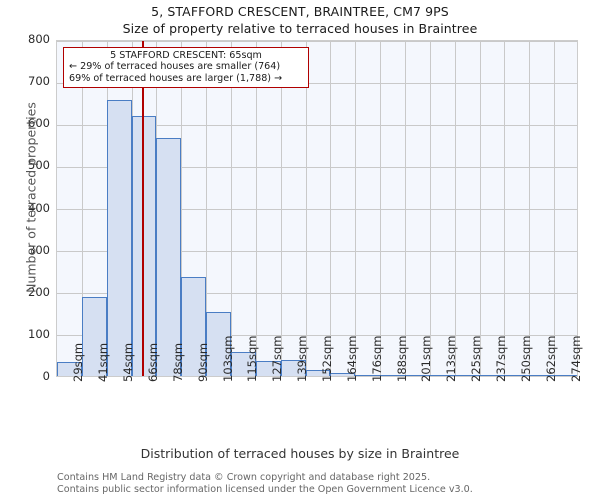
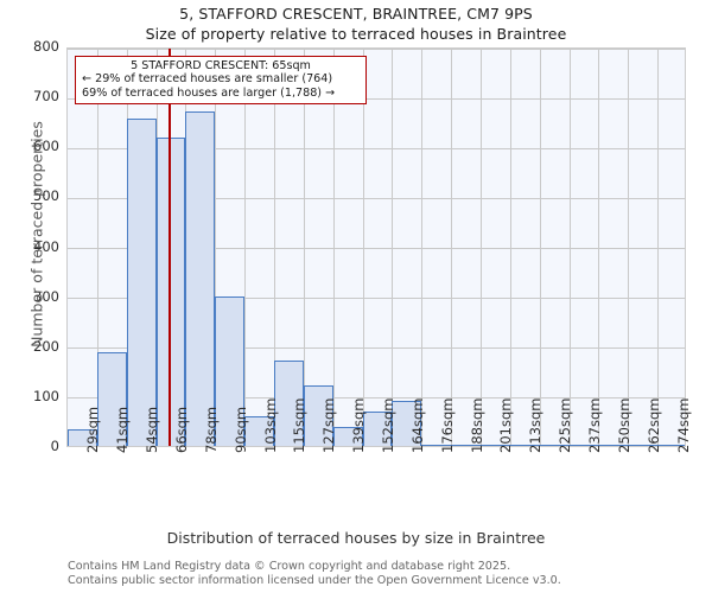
78sqm: 560 -> 670
90sqm: 240 -> 300
103sqm: 150 -> 60
115sqm: 60 -> 170
127sqm: 40 -> 120
152sqm: 20 -> 70
164sqm: 10 -> 90
